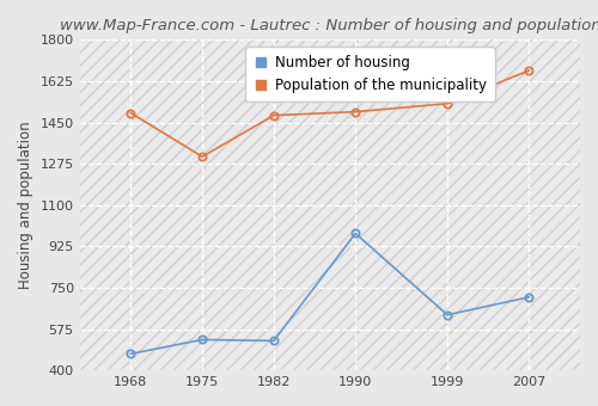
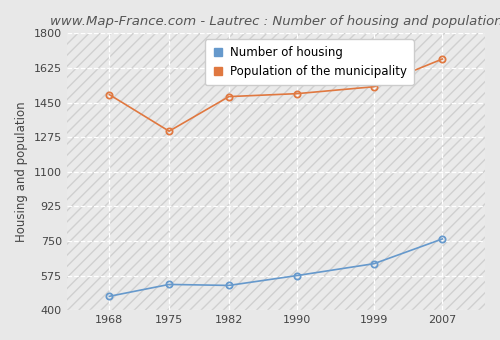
Number of housing/1990: 980 -> 580
Number of housing/2007: 710 -> 760
